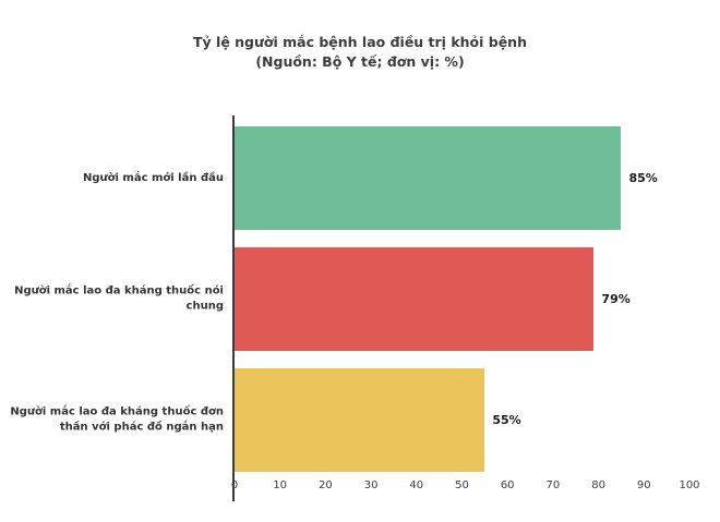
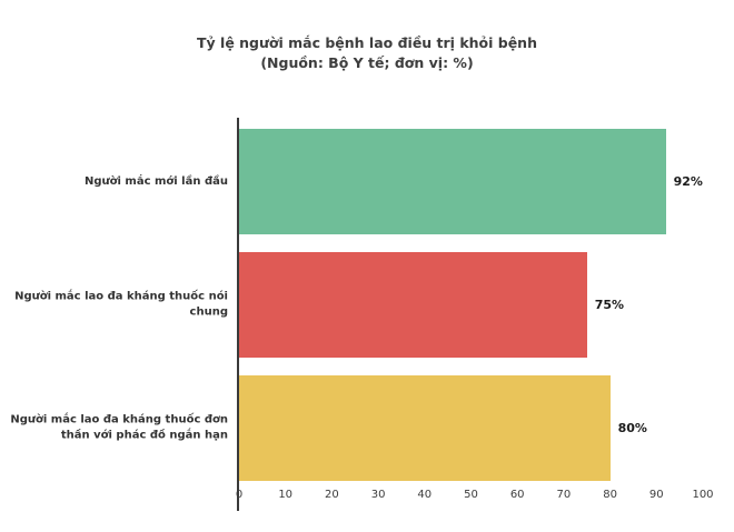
Người mắc mới lần đầu: 85% -> 92%
Người mắc lao đa kháng thuốc nói chung: 79% -> 75%
Người mắc lao đa kháng thuốc đơn thần với phác đồ ngắn hạn: 55% -> 80%
